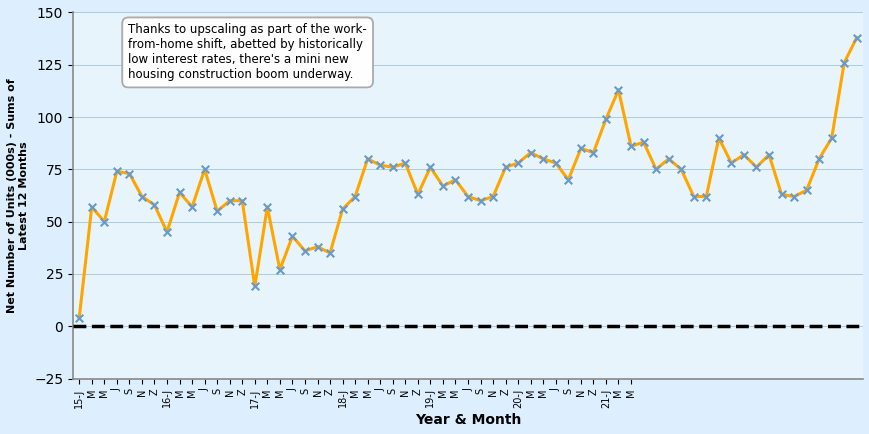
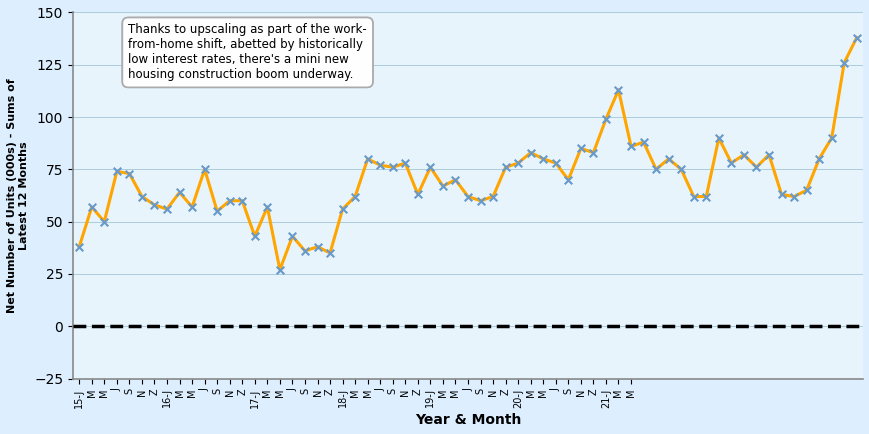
15-J: 4 -> 38
16-J: 45 -> 56
17-J: 19 -> 43
